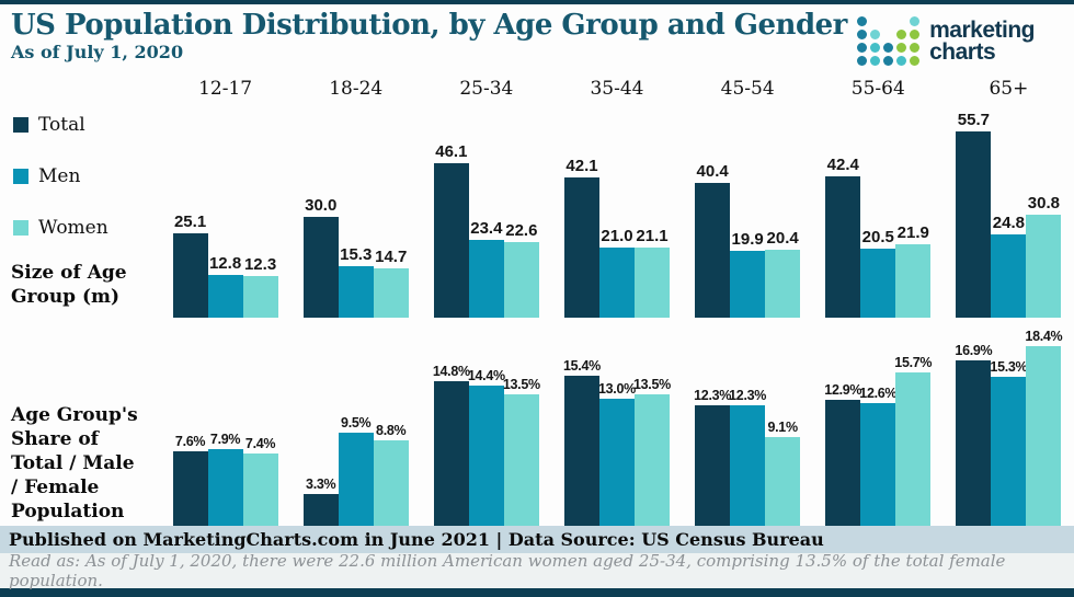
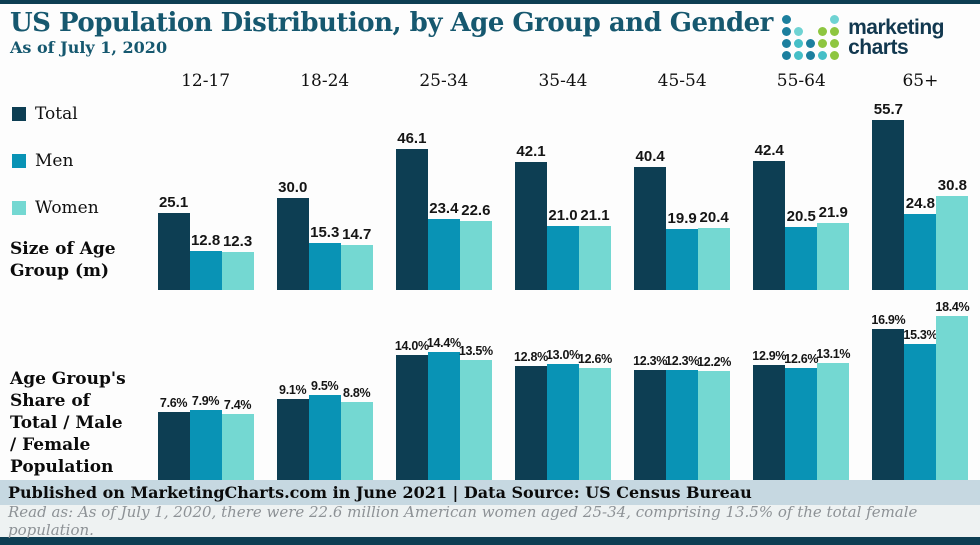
Age Group's Share of Total / Male / Female Population/Total/18-24: 3.3% -> 9.1%
Age Group's Share of Total / Male / Female Population/Total/25-34: 14.8% -> 14.0%
Age Group's Share of Total / Male / Female Population/Total/35-44: 15.4% -> 12.8%
Age Group's Share of Total / Male / Female Population/Women/35-44: 13.5% -> 12.6%
Age Group's Share of Total / Male / Female Population/Women/45-54: 9.1% -> 12.2%
Age Group's Share of Total / Male / Female Population/Women/55-64: 15.7% -> 13.1%
